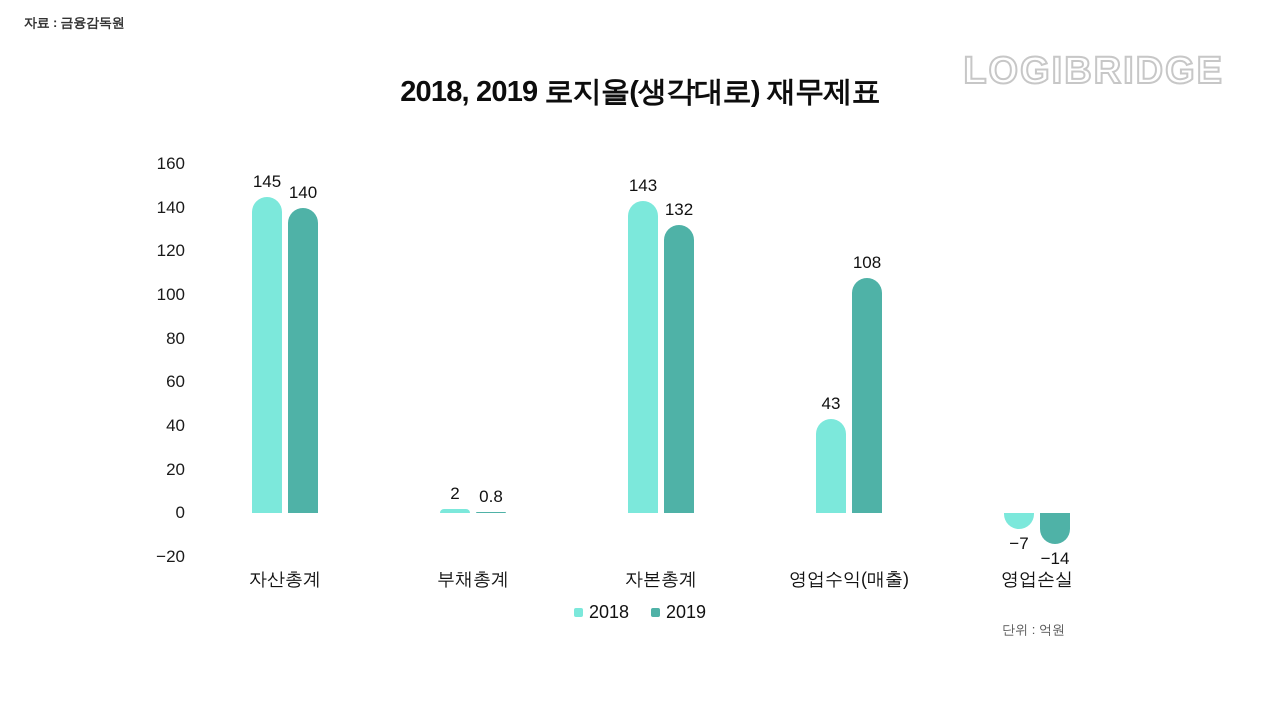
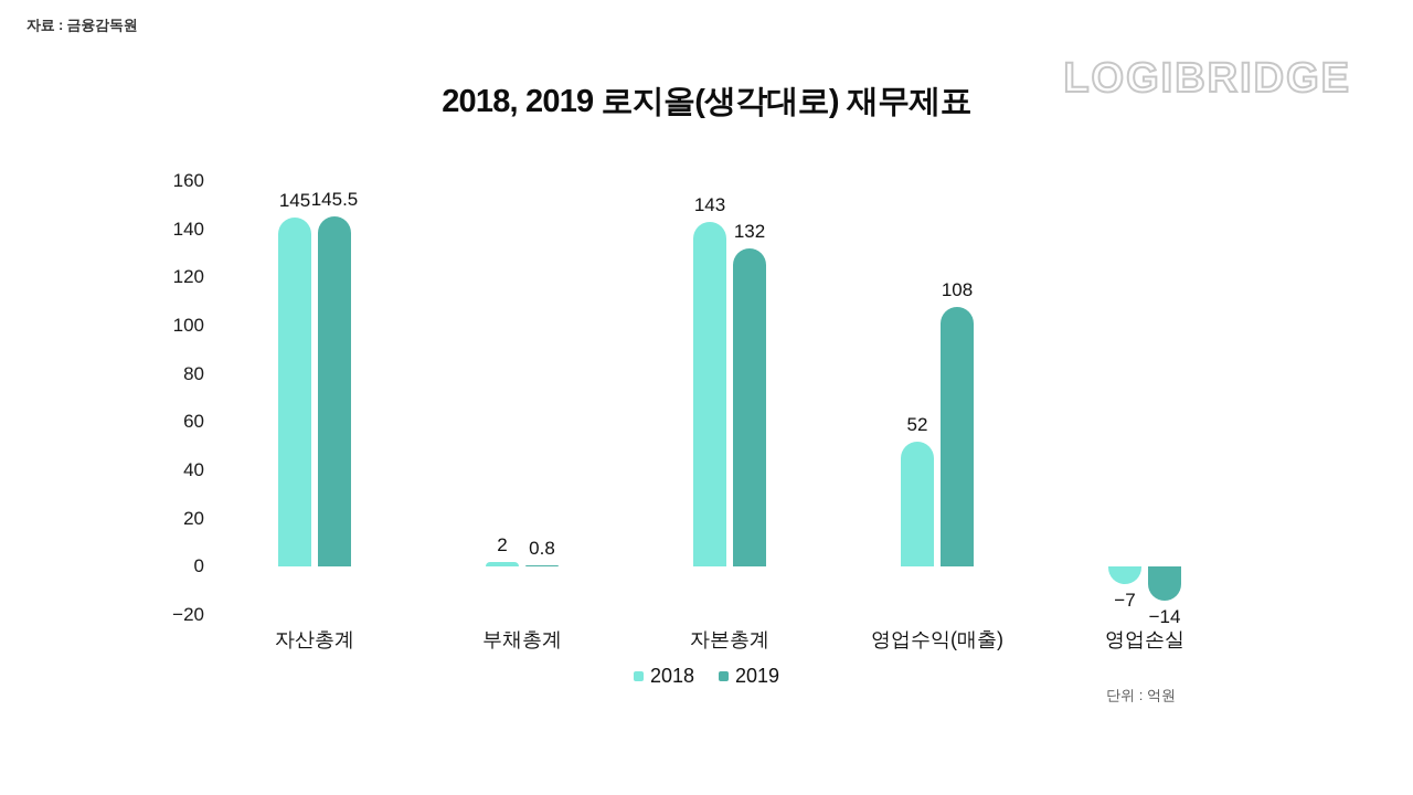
2019/자산총계: 140 -> 145.5
2018/영업수익(매출): 43 -> 52
